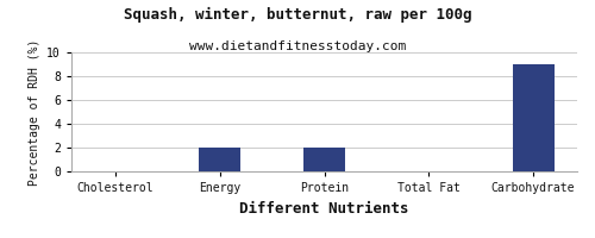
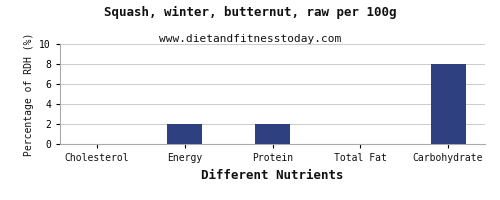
Carbohydrate: 9 -> 8
